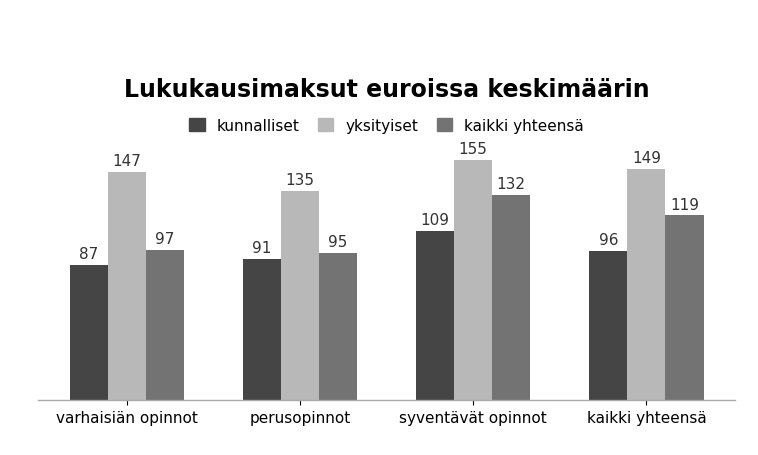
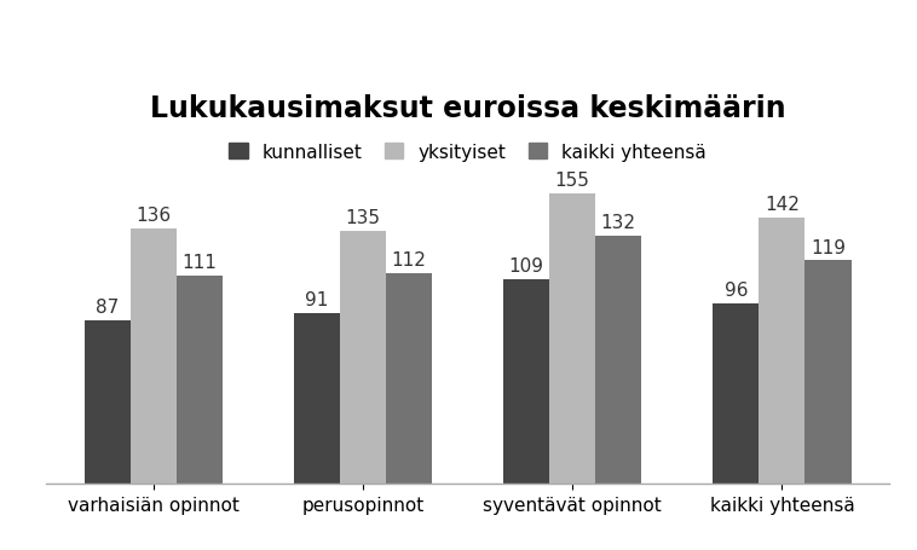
yksityiset/varhaisiän opinnot: 147 -> 136
kaikki yhteensä/varhaisiän opinnot: 97 -> 111
kaikki yhteensä/perusopinnot: 95 -> 112
yksityiset/kaikki yhteensä: 149 -> 142
